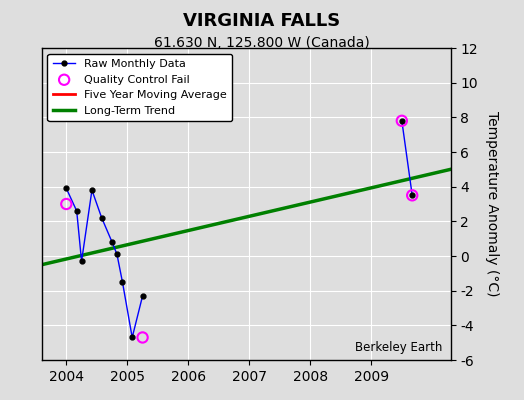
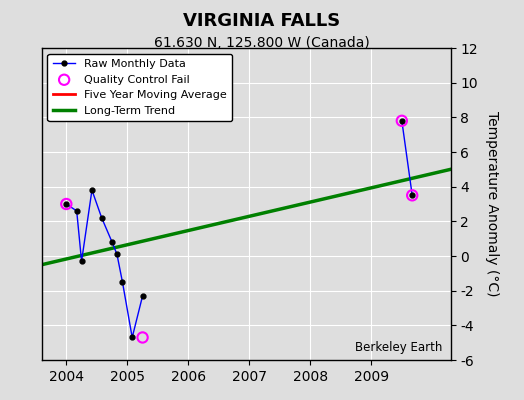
Raw Monthly Data/2004: 3.9 -> 3.0
